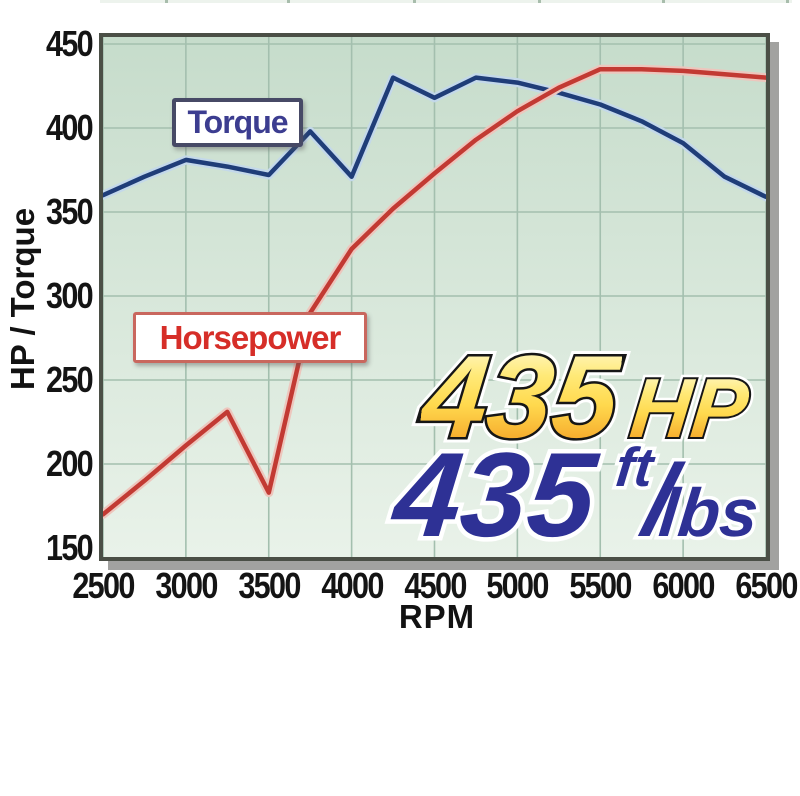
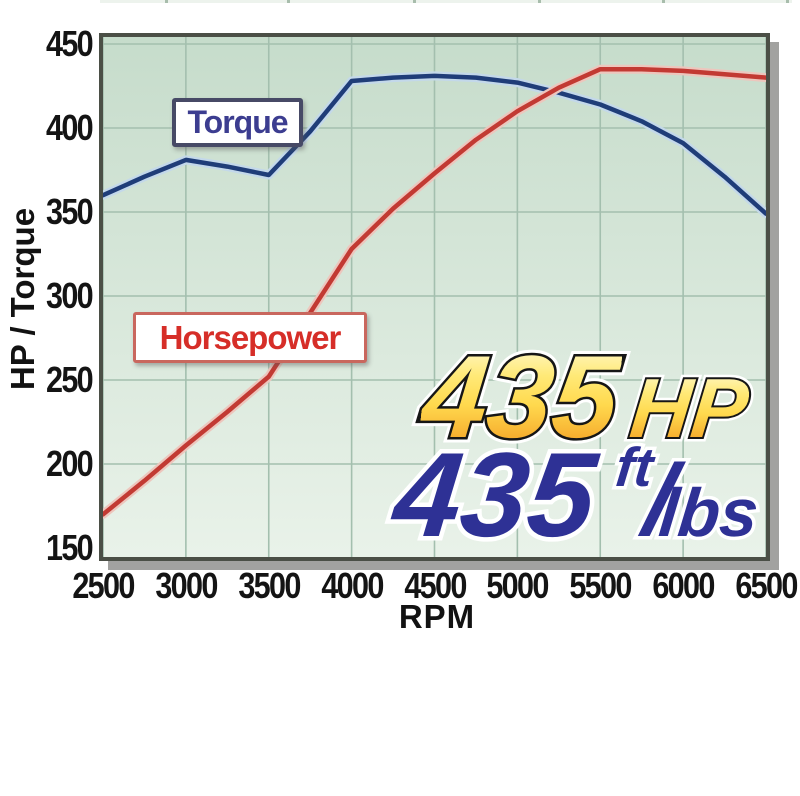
Horsepower/3500: 183 -> 252
Torque/4000: 371 -> 428
Torque/4500: 418 -> 431
Torque/6500: 359 -> 349
